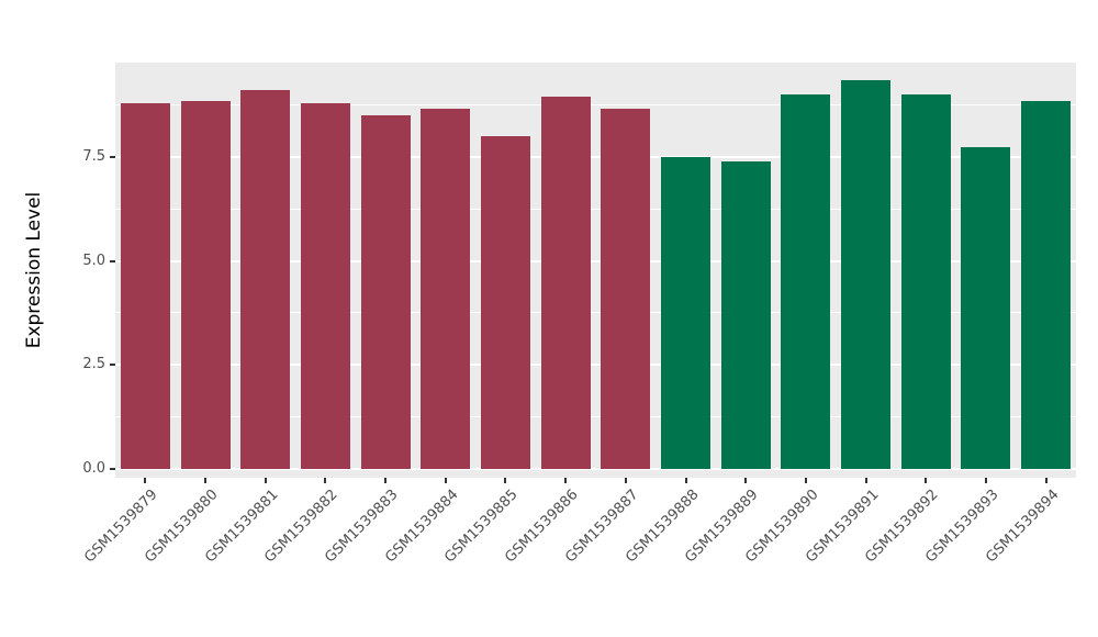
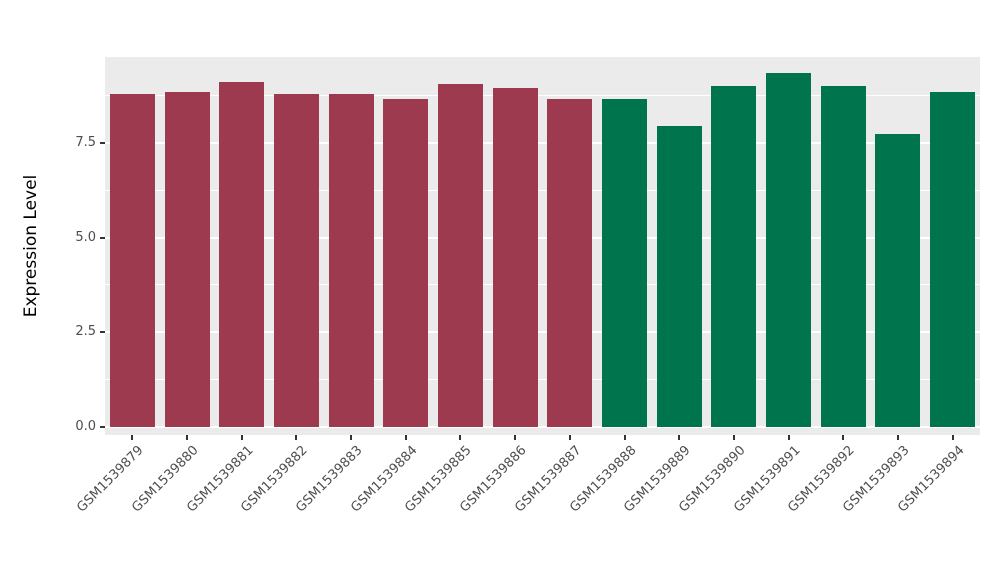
GSM1539883: 8.5 -> 8.8
GSM1539885: 8.0 -> 9.1
GSM1539888: 7.5 -> 8.7
GSM1539889: 7.4 -> 8.0
